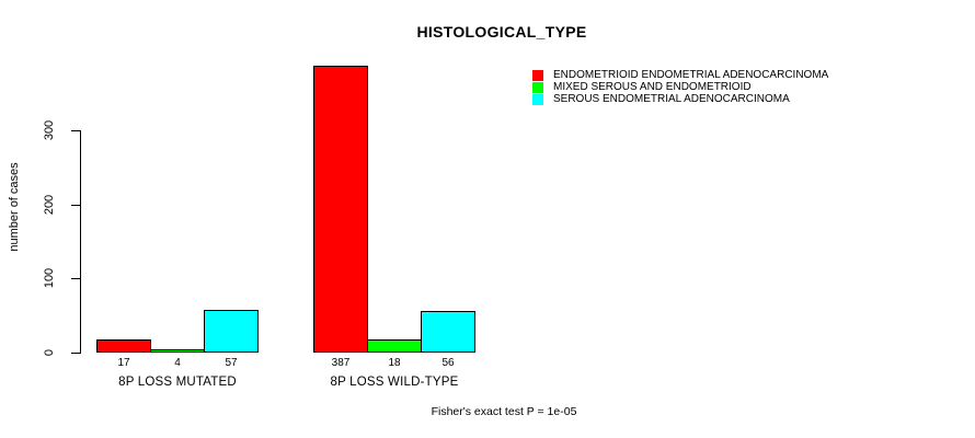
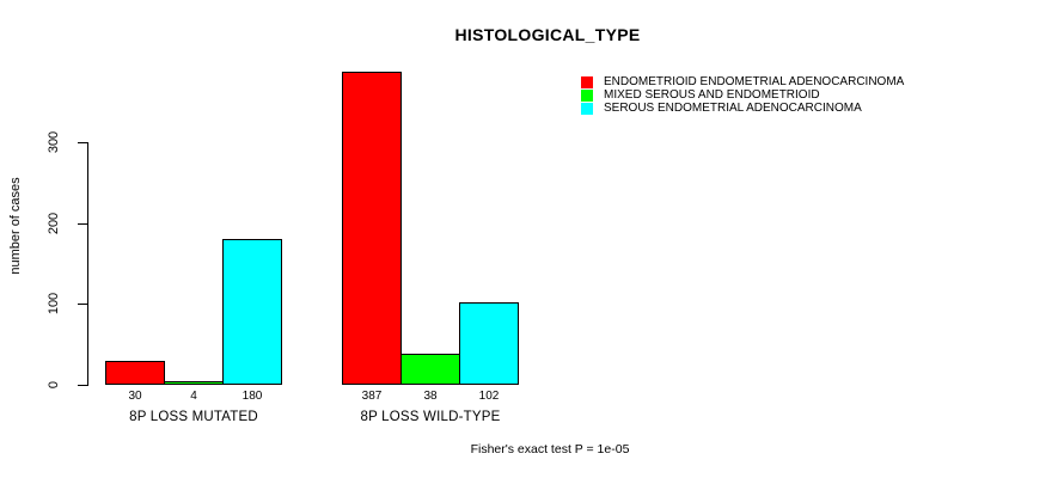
ENDOMETRIOID ENDOMETRIAL ADENOCARCINOMA/8P LOSS MUTATED: 17 -> 30
SEROUS ENDOMETRIAL ADENOCARCINOMA/8P LOSS MUTATED: 57 -> 180
MIXED SEROUS AND ENDOMETRIOID/8P LOSS WILD-TYPE: 18 -> 38
SEROUS ENDOMETRIAL ADENOCARCINOMA/8P LOSS WILD-TYPE: 56 -> 102
